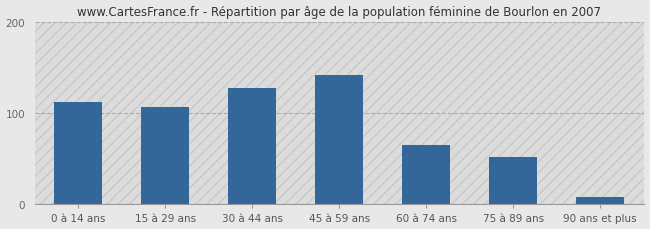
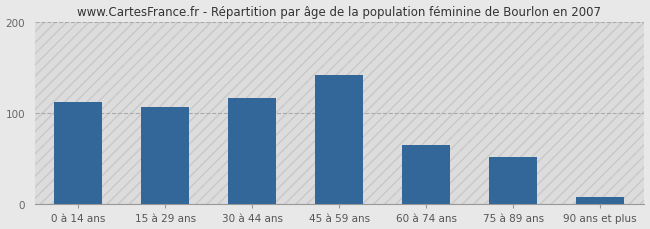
30 à 44 ans: 127 -> 116
